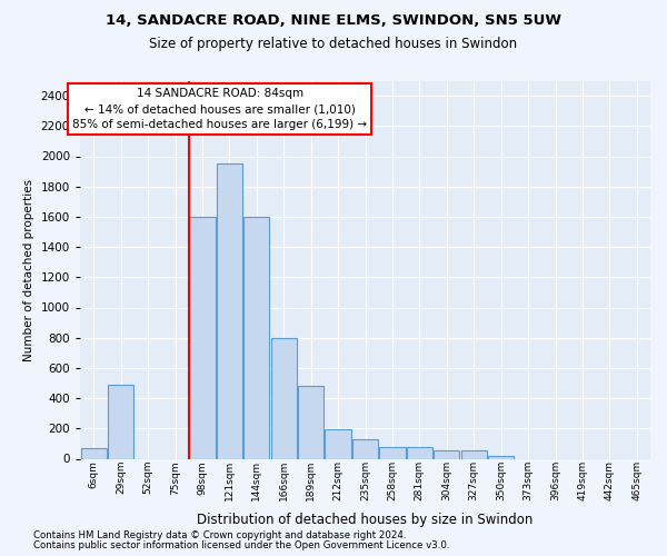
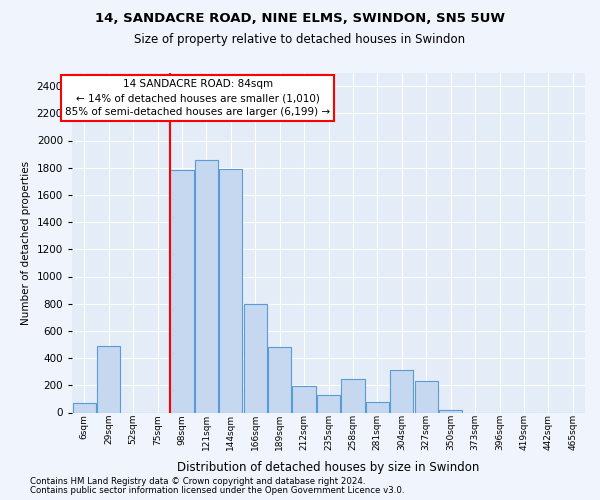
98sqm: 1600 -> 1780
121sqm: 1950 -> 1860
144sqm: 1600 -> 1790
258sqm: 80 -> 250
304sqm: 60 -> 310
327sqm: 60 -> 230
